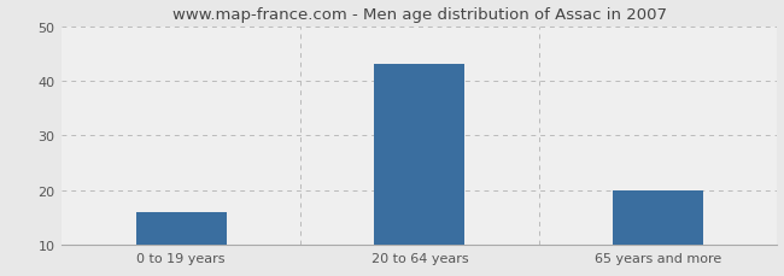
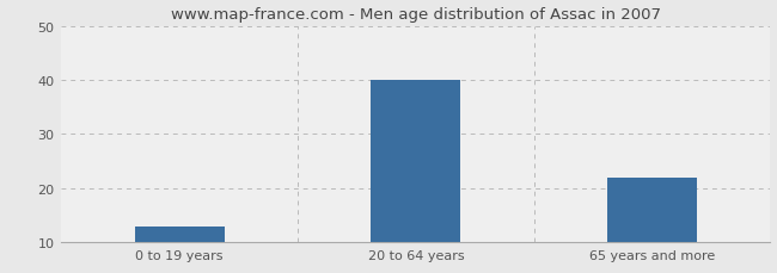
0 to 19 years: 16 -> 13
20 to 64 years: 43 -> 40
65 years and more: 20 -> 22
